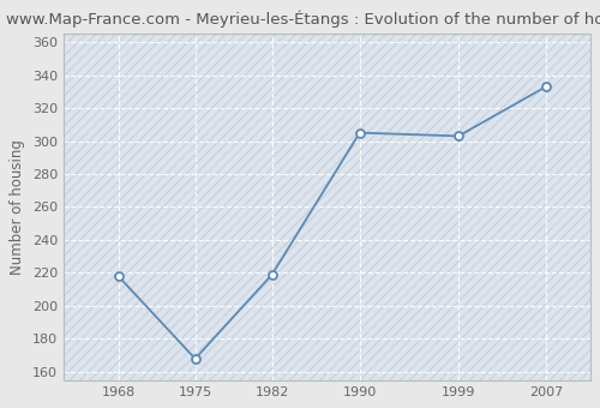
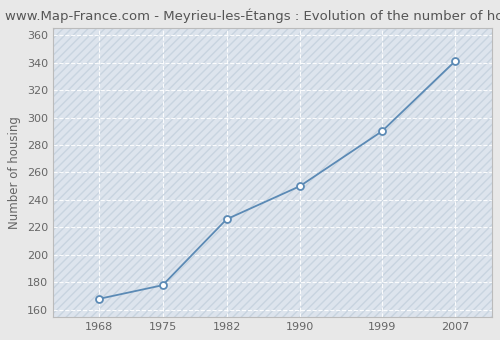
1968: 218 -> 168
1975: 168 -> 178
1982: 219 -> 226
1990: 305 -> 250
1999: 303 -> 290
2007: 333 -> 341
